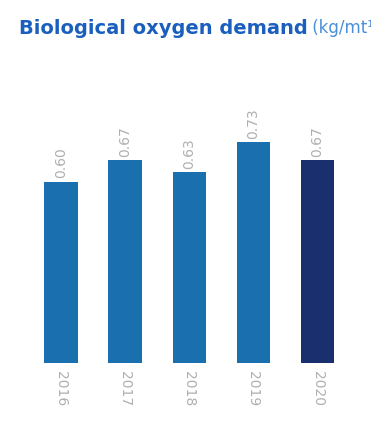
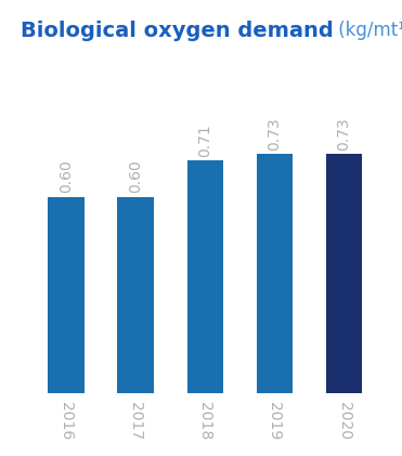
2017: 0.67 -> 0.60
2018: 0.63 -> 0.71
2020: 0.67 -> 0.73
